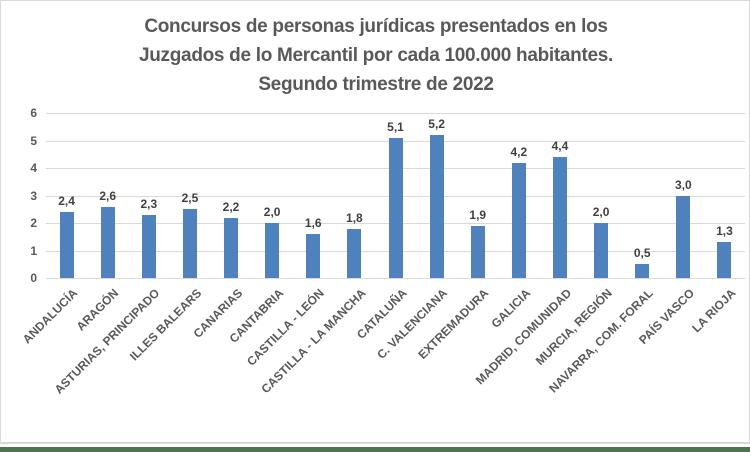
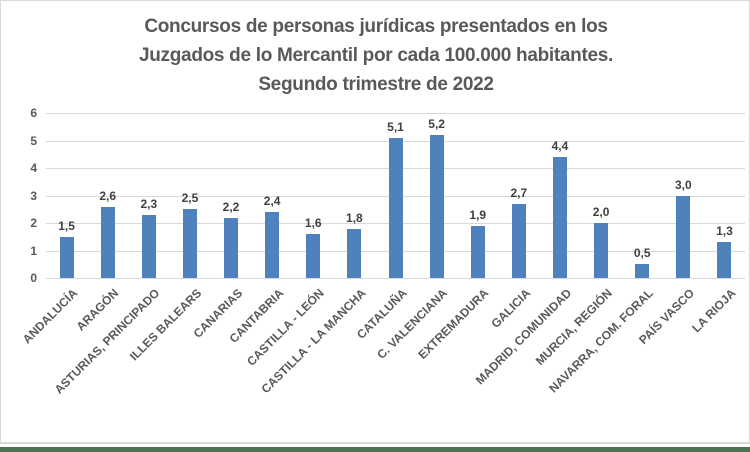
ANDALUCÍA: 2,4 -> 1,5
CANTABRIA: 2,0 -> 2,4
GALICIA: 4,2 -> 2,7
